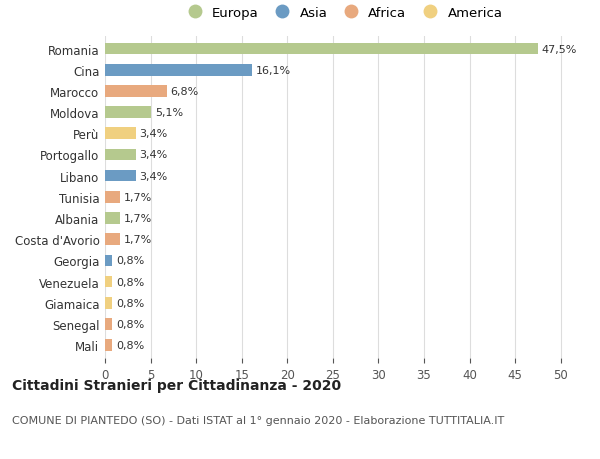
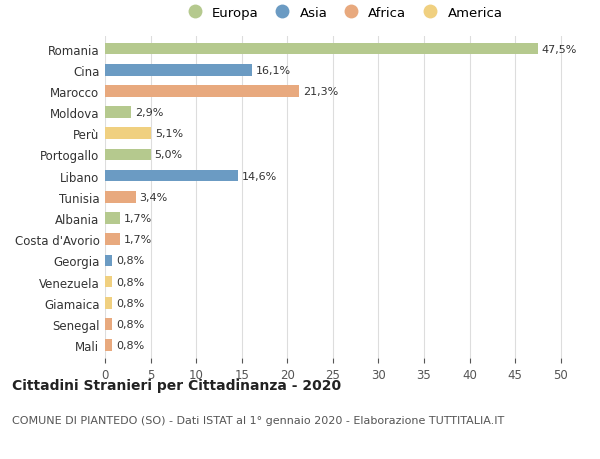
Marocco: 6,8% -> 21,3%
Moldova: 5,1% -> 2,9%
Perù: 3,4% -> 5,1%
Portogallo: 3,4% -> 5,0%
Libano: 3,4% -> 14,6%
Tunisia: 1,7% -> 3,4%
